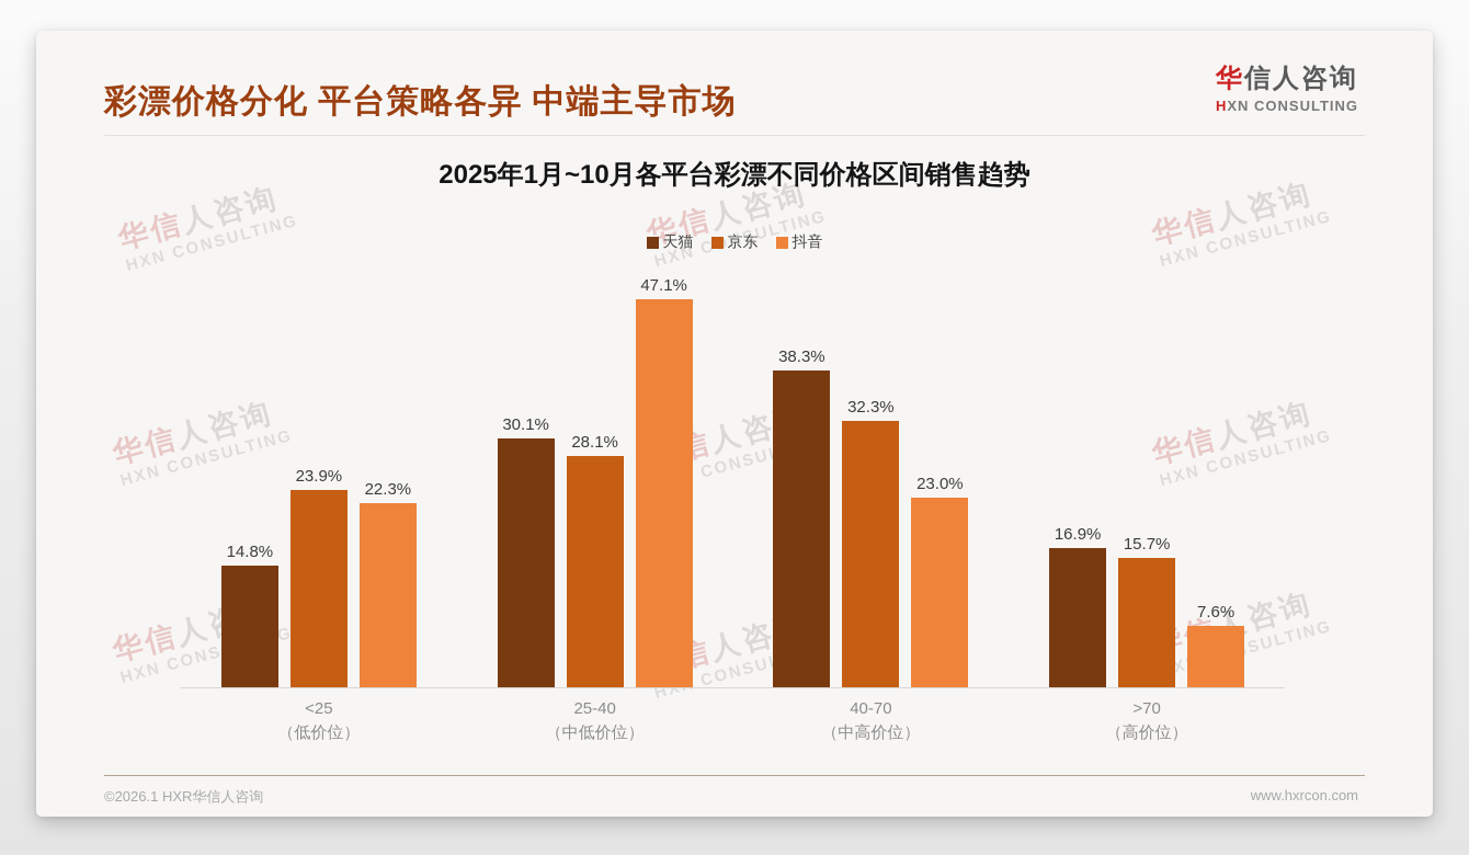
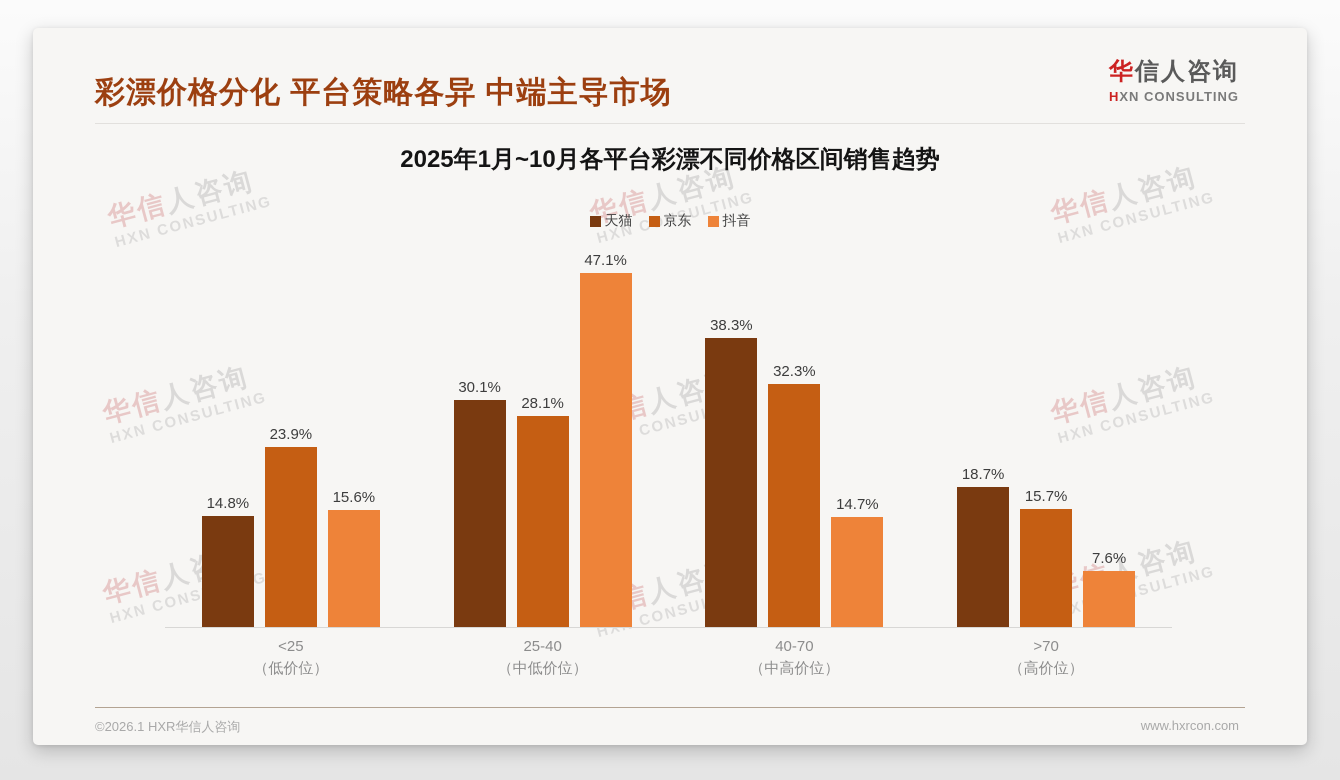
抖音/<25: 22.3% -> 15.6%
抖音/40-70: 23.0% -> 14.7%
天猫/>70: 16.9% -> 18.7%
